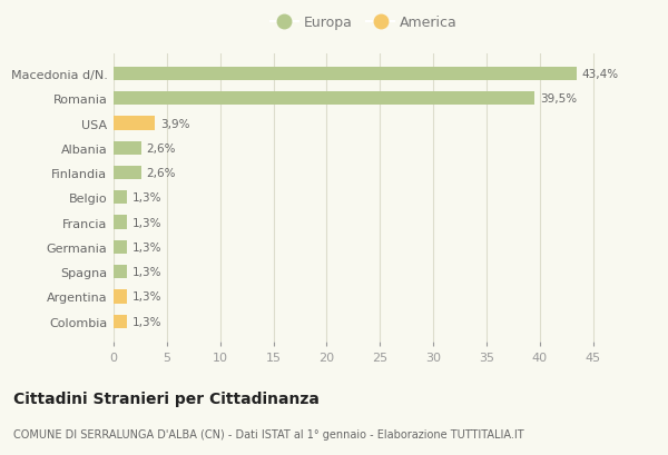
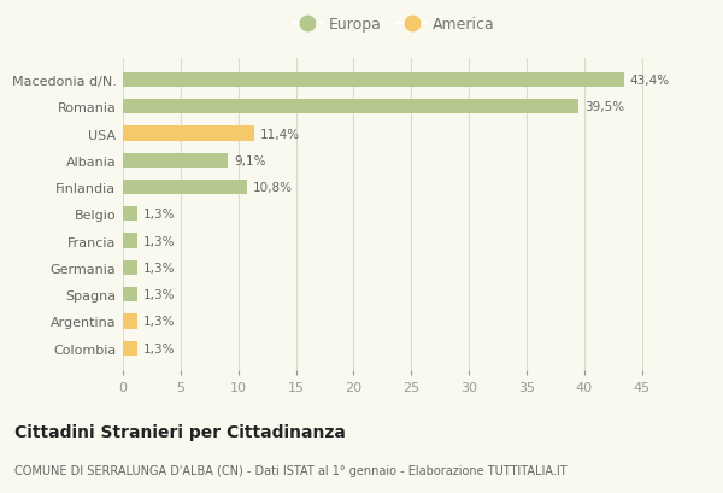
USA: 3,9% -> 11,4%
Albania: 2,6% -> 9,1%
Finlandia: 2,6% -> 10,8%
